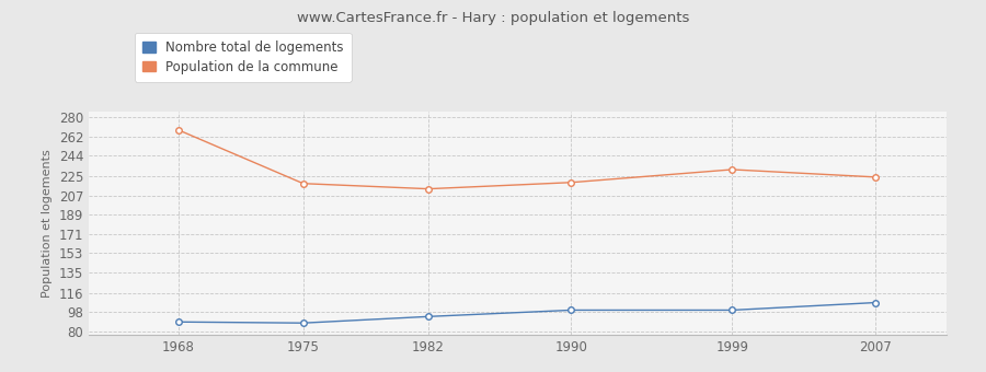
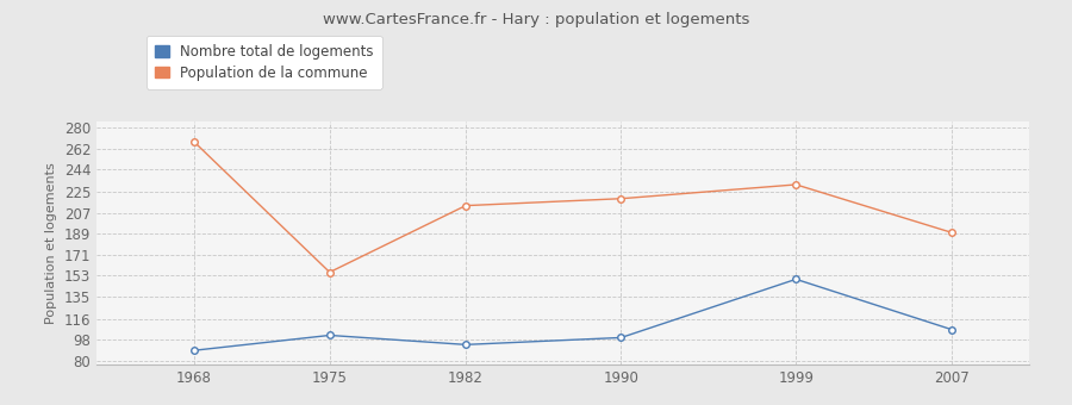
Nombre total de logements/1975: 88 -> 102
Population de la commune/1975: 218 -> 156
Nombre total de logements/1999: 100 -> 150
Population de la commune/2007: 224 -> 190
